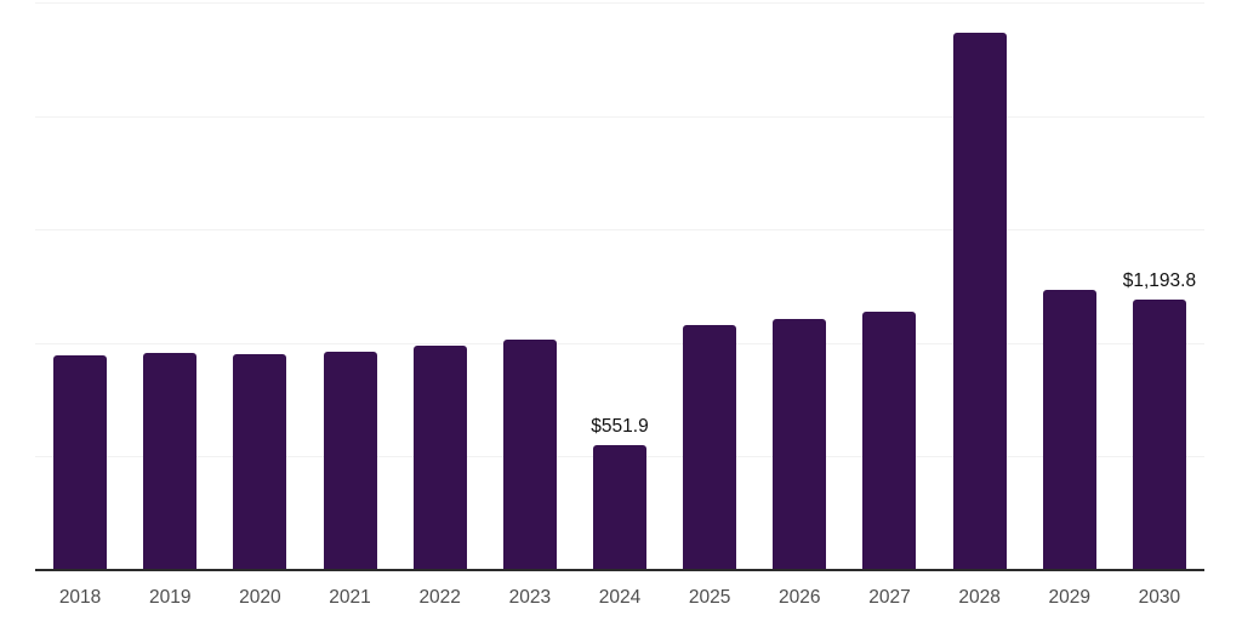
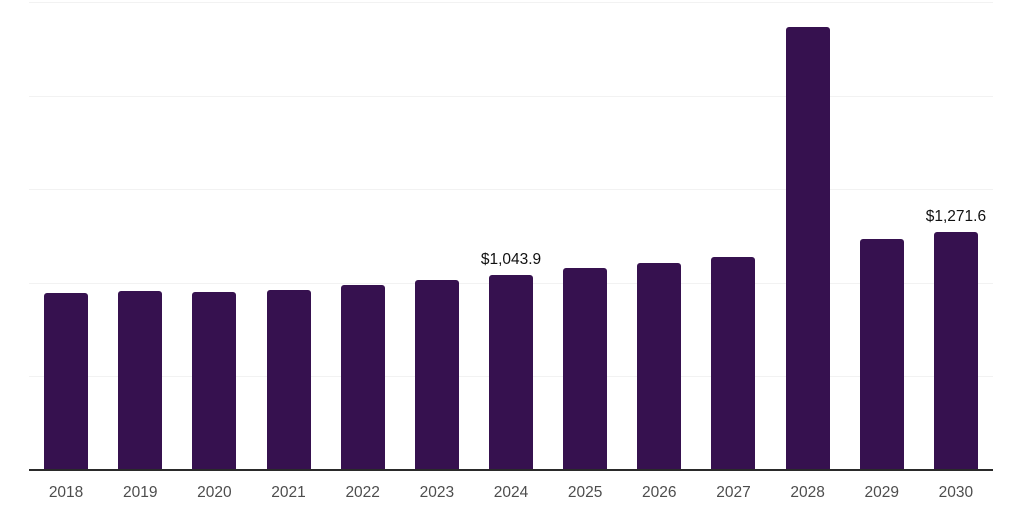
2024: $551.9 -> $1,043.9
2030: $1,193.8 -> $1,271.6
